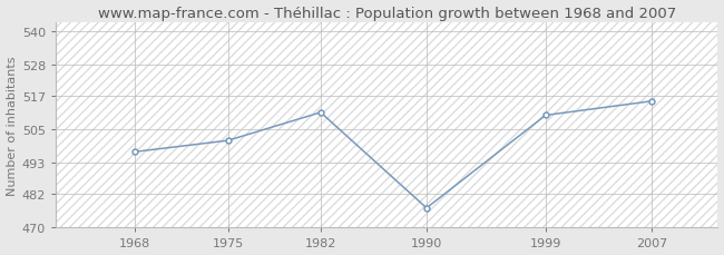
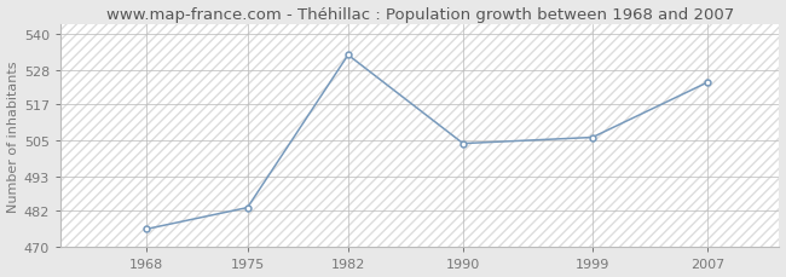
1968: 497 -> 476
1975: 501 -> 483
1982: 511 -> 533
1990: 477 -> 504
1999: 510 -> 506
2007: 515 -> 524
